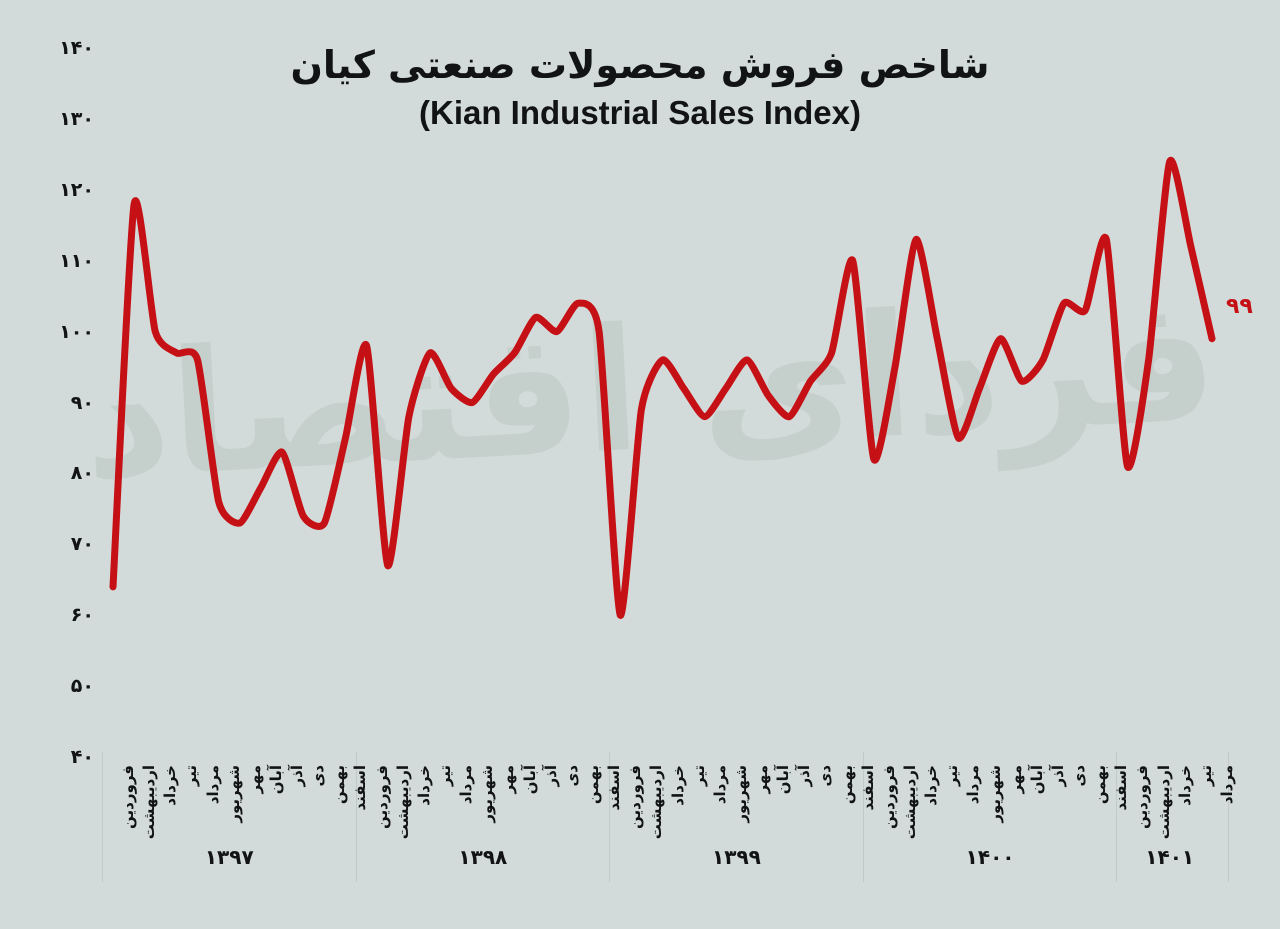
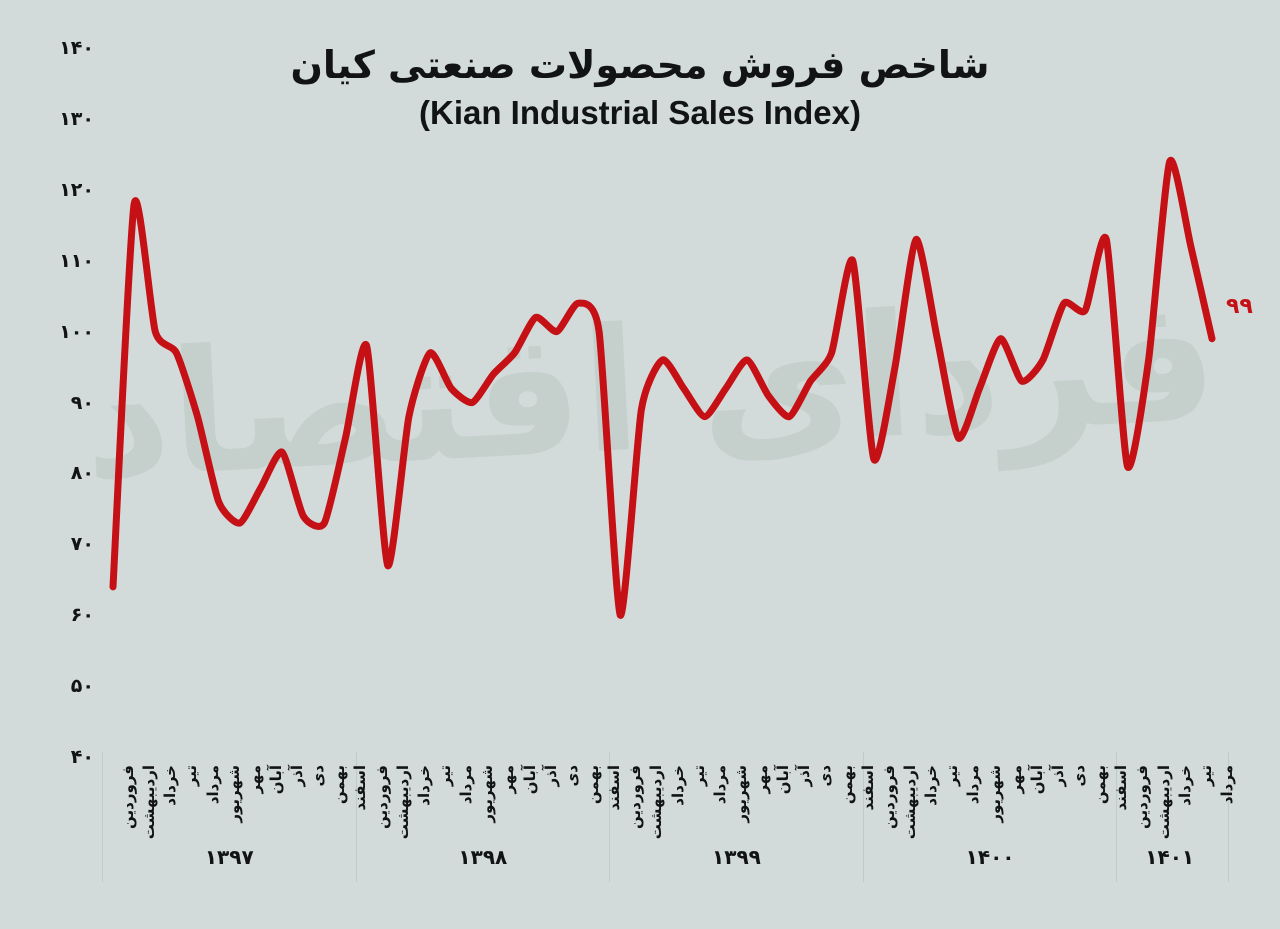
مرداد ۱۳۹۷: 96 -> 88
